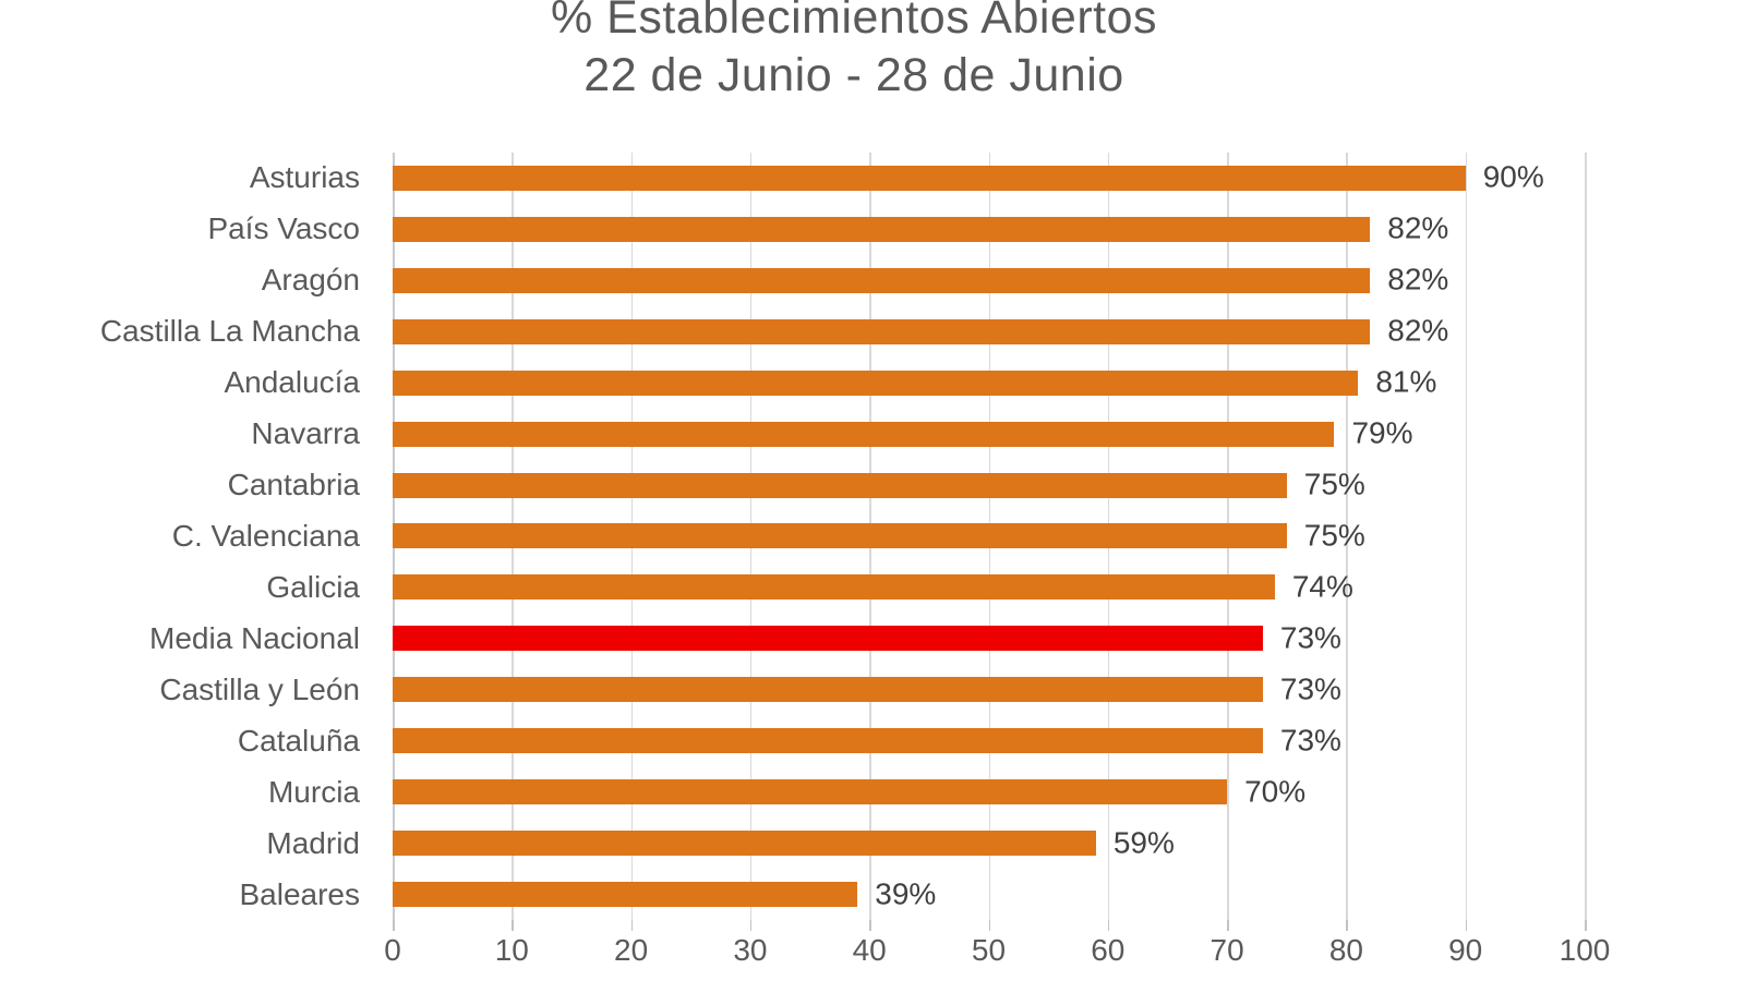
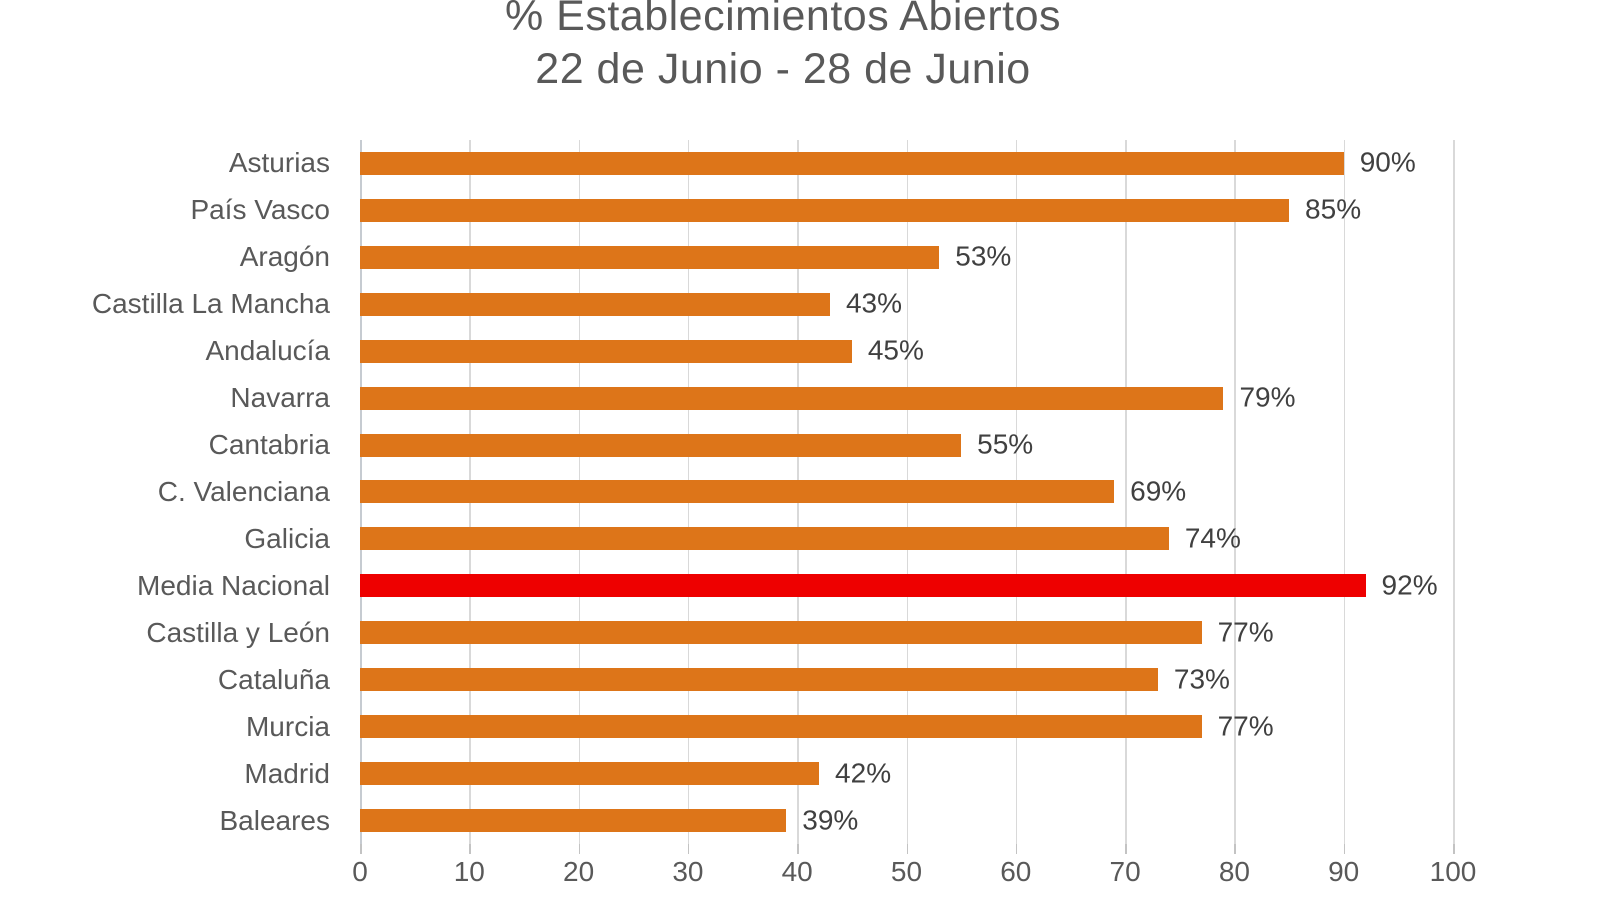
País Vasco: 82% -> 85%
Aragón: 82% -> 53%
Castilla La Mancha: 82% -> 43%
Andalucía: 81% -> 45%
Cantabria: 75% -> 55%
C. Valenciana: 75% -> 69%
Media Nacional: 73% -> 92%
Castilla y León: 73% -> 77%
Murcia: 70% -> 77%
Madrid: 59% -> 42%
